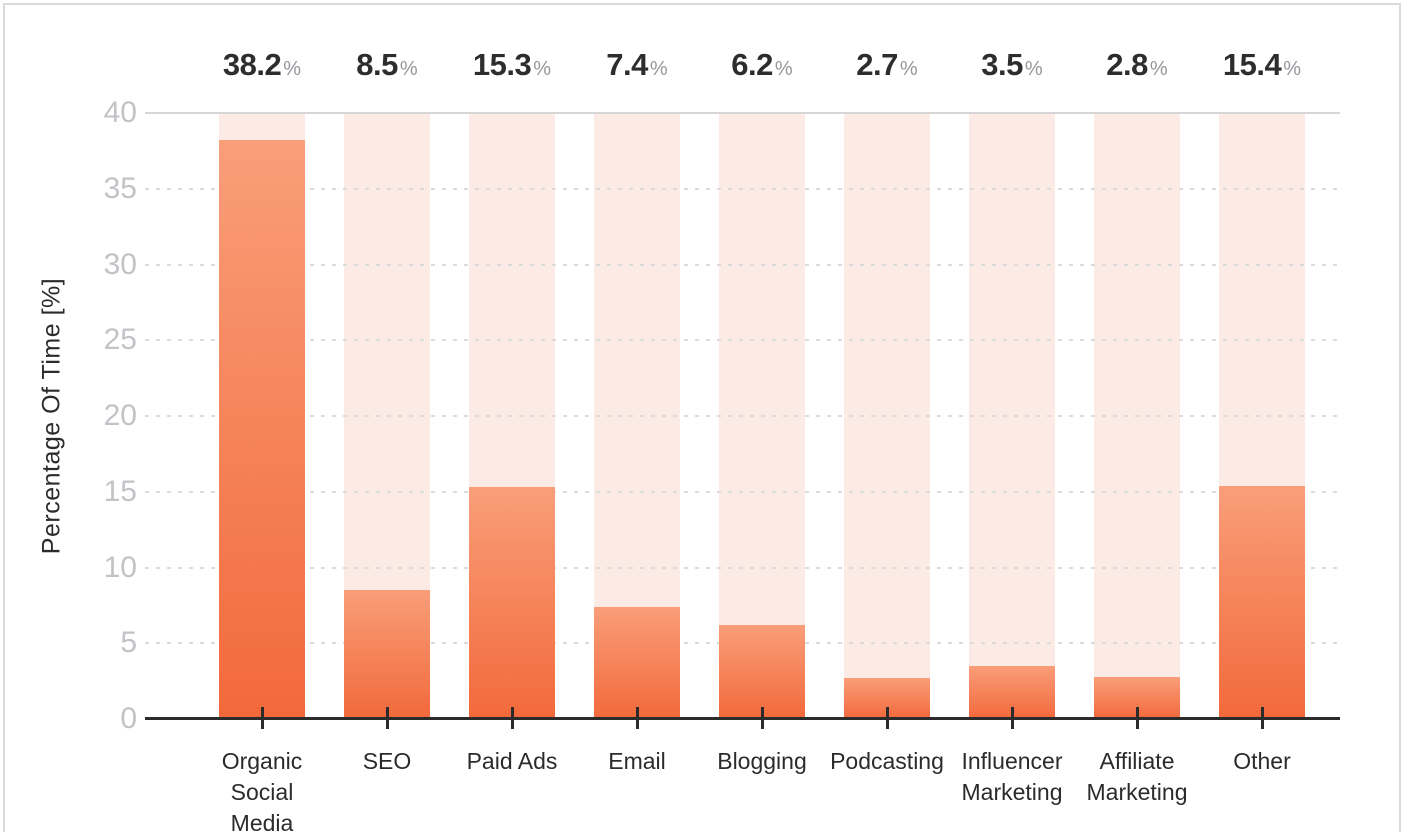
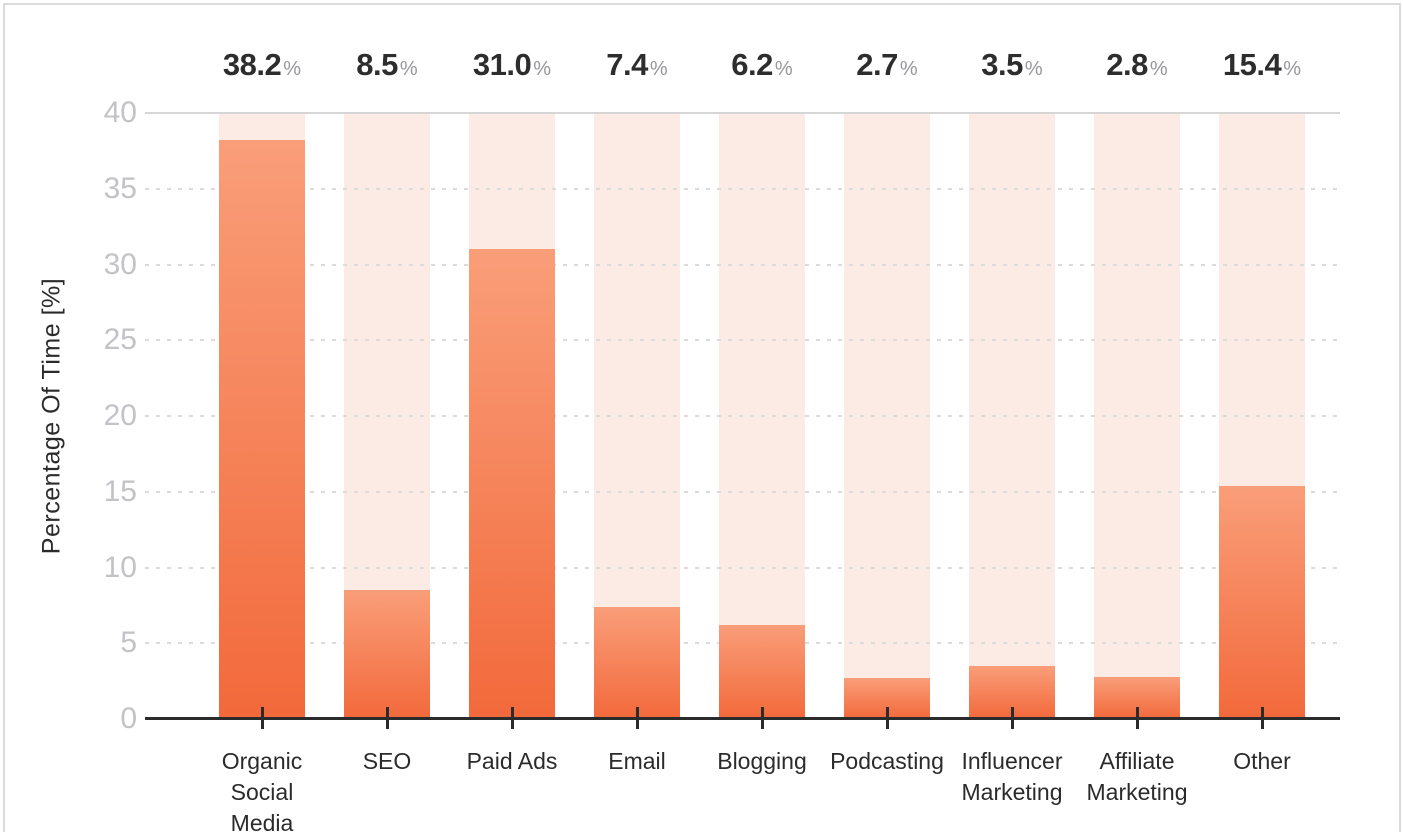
Paid Ads: 15.3 -> 31.0
